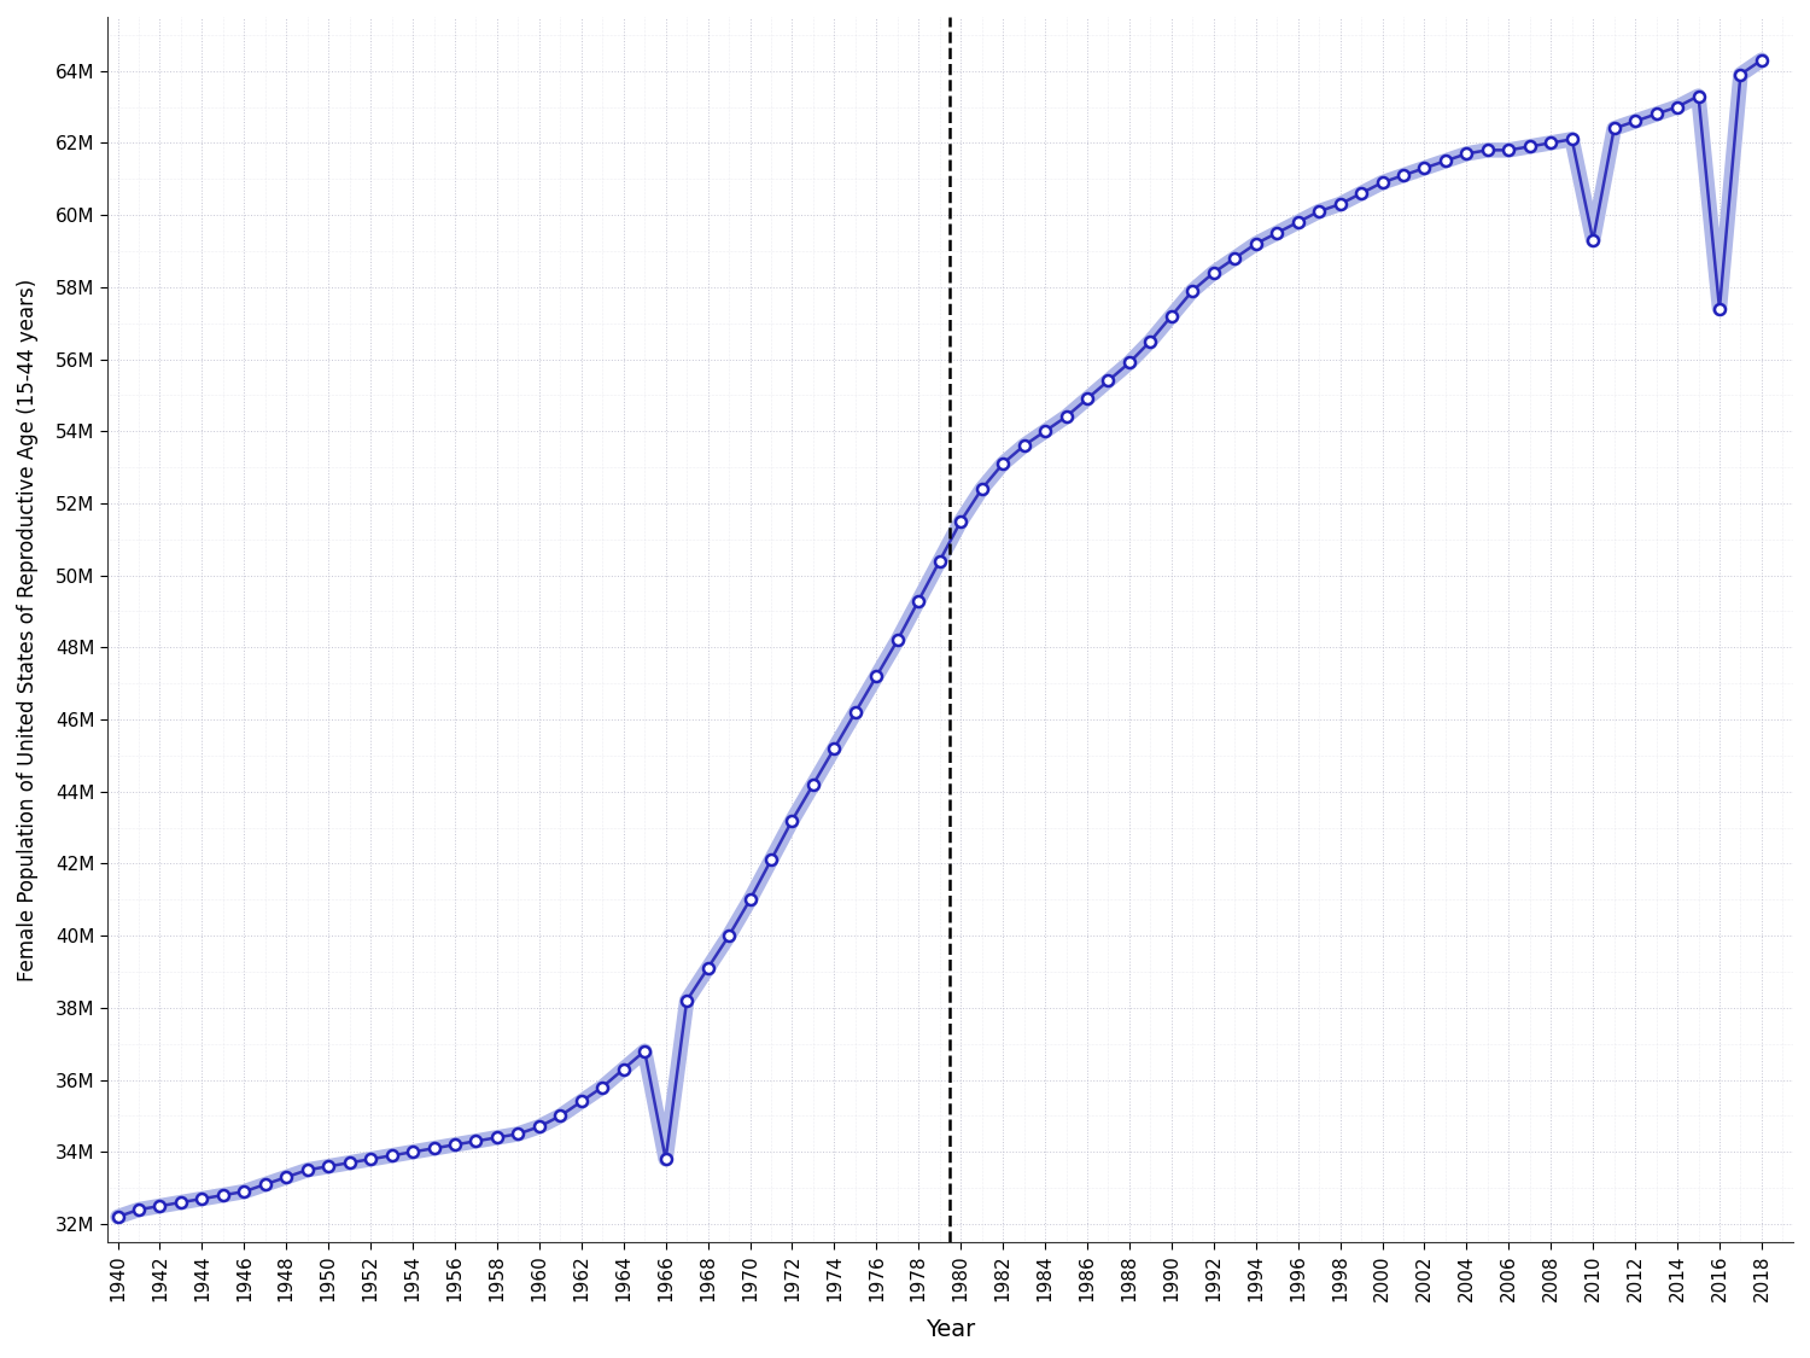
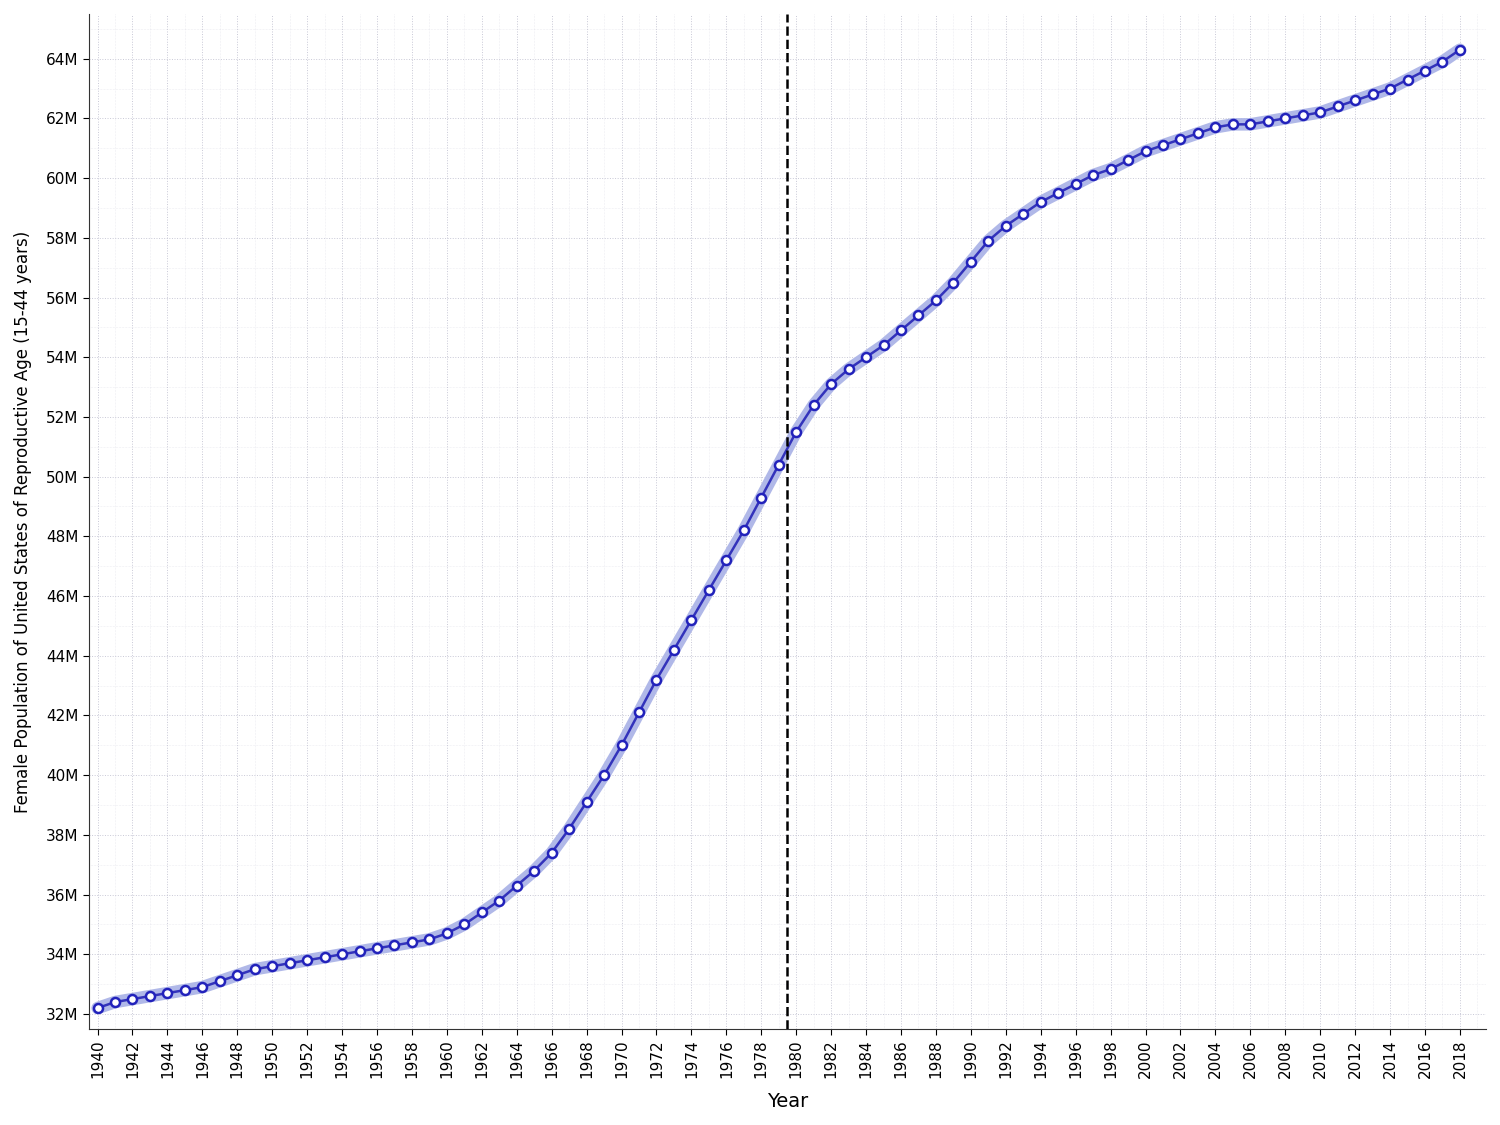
1966: 33.8M -> 37.4M
2010: 59.3M -> 62.2M
2016: 57.4M -> 63.6M
